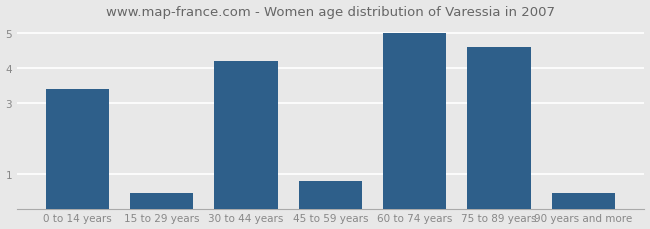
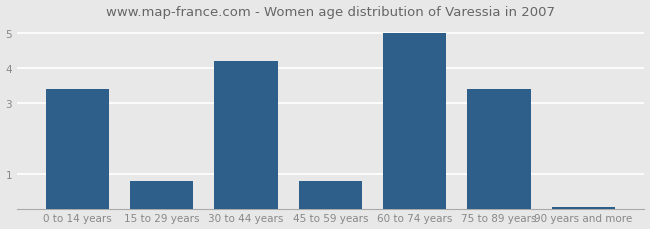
15 to 29 years: 0.45 -> 0.80
75 to 89 years: 4.60 -> 3.40
90 years and more: 0.45 -> 0.05
